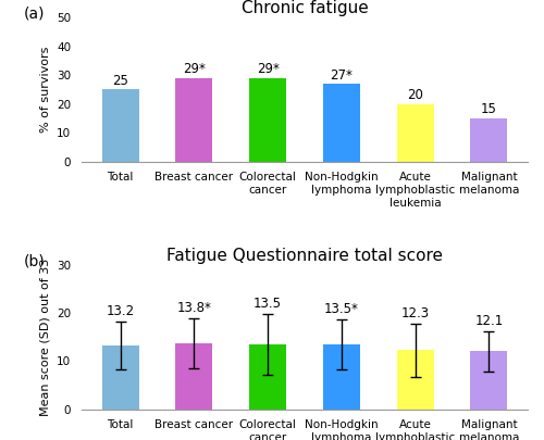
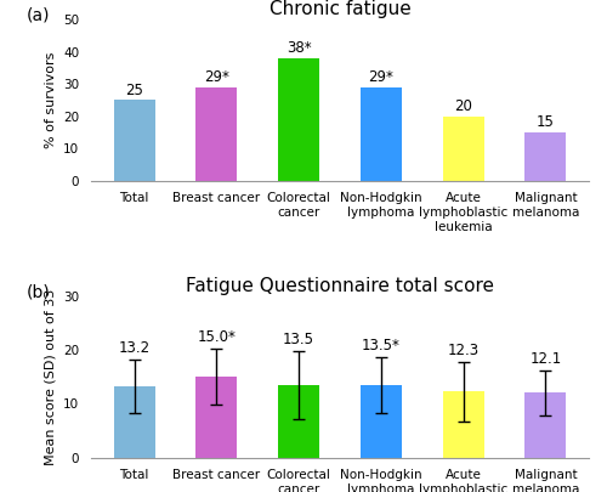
Chronic fatigue/Colorectal cancer: 29* -> 38*
Chronic fatigue/Non-Hodgkin lymphoma: 27* -> 29*
Fatigue Questionnaire total score/Breast cancer: 13.8* -> 15.0*
